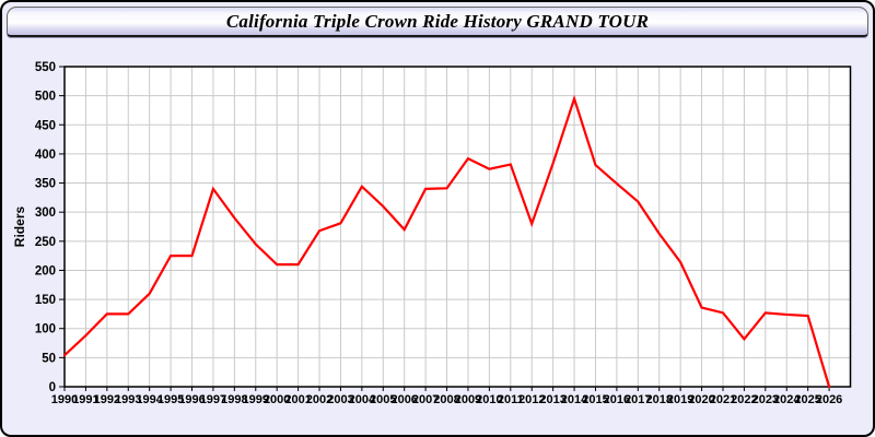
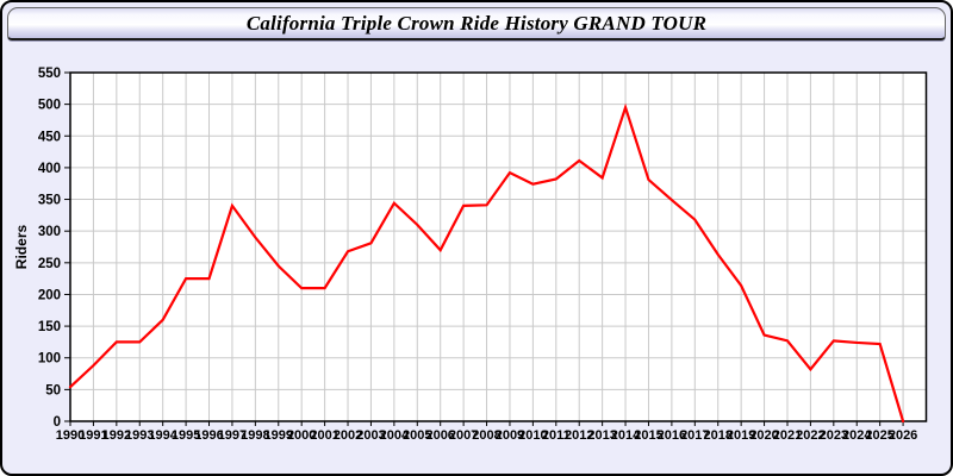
2012: 280 -> 410
